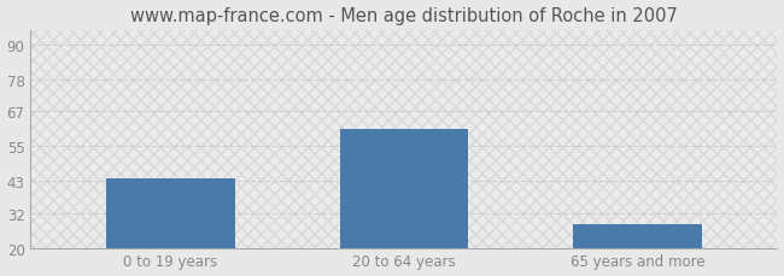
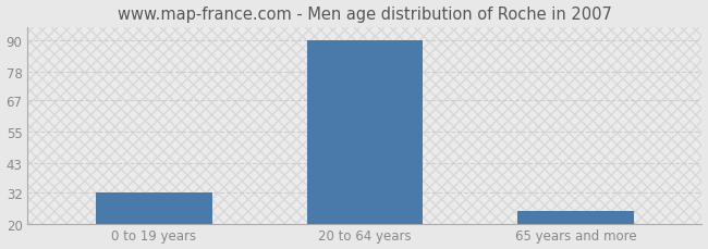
0 to 19 years: 44 -> 32
20 to 64 years: 61 -> 90
65 years and more: 28 -> 25
